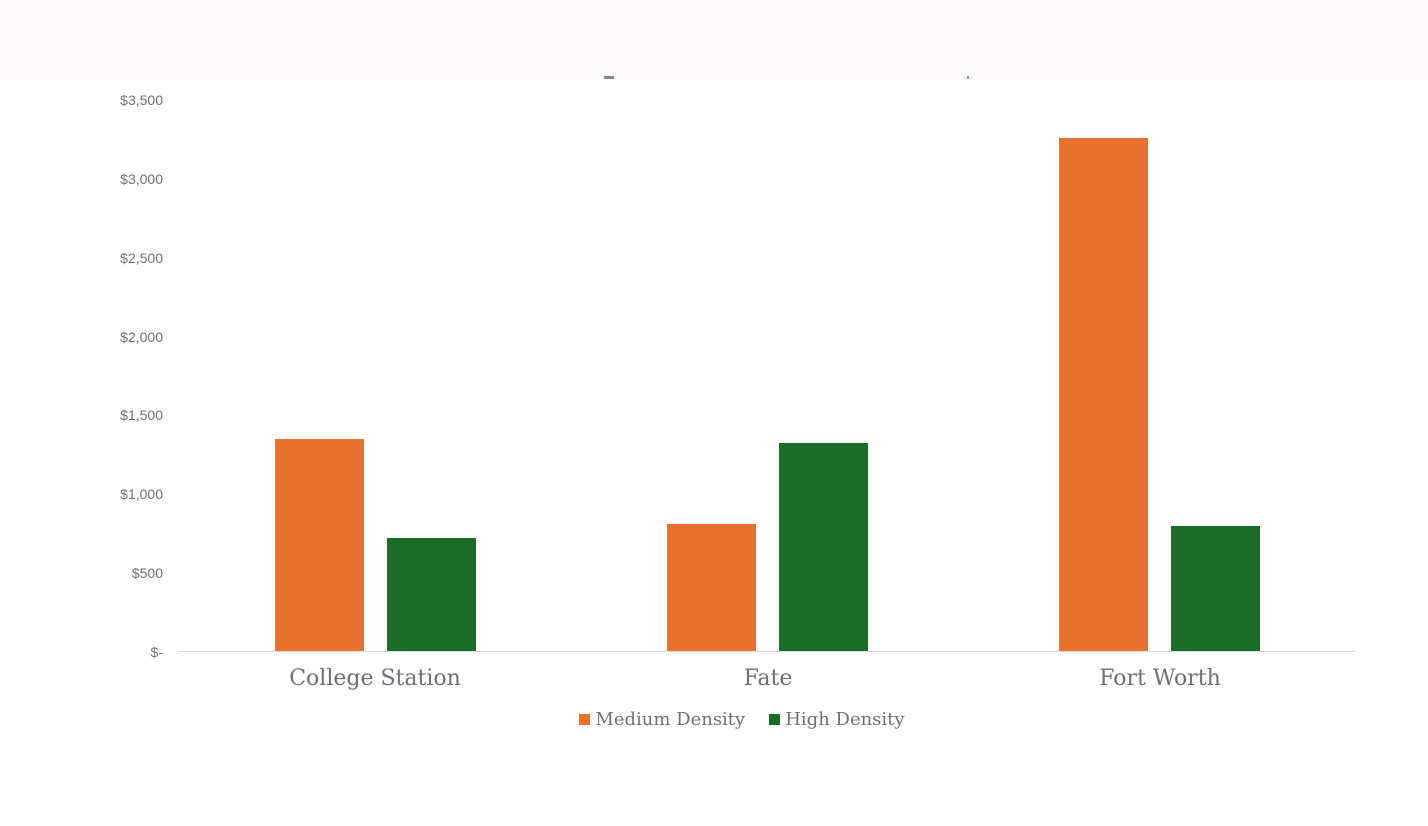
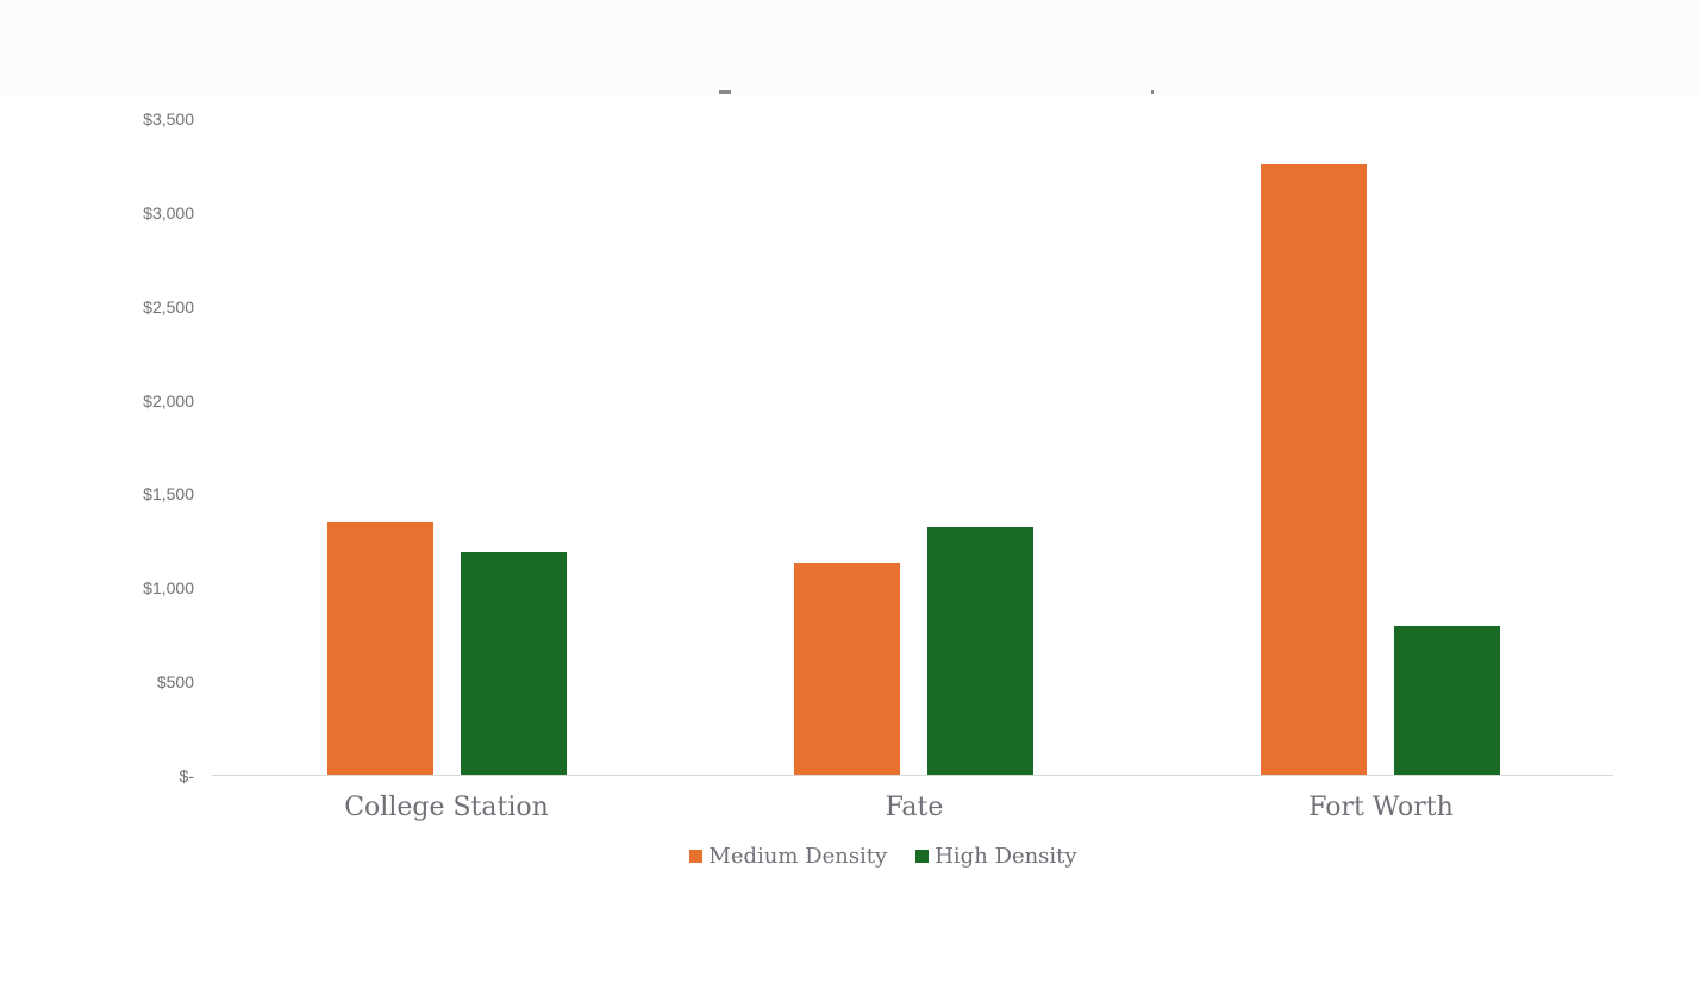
High Density/College Station: $720 -> $1190
Medium Density/Fate: $810 -> $1140
